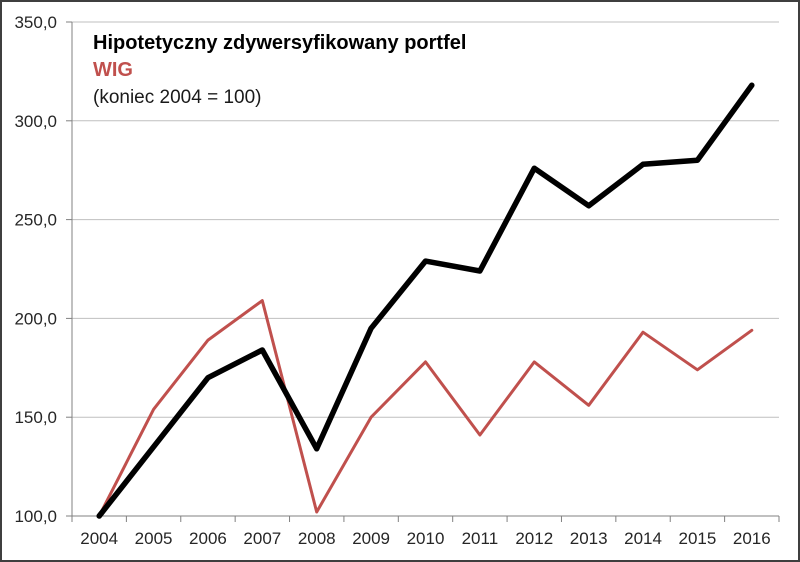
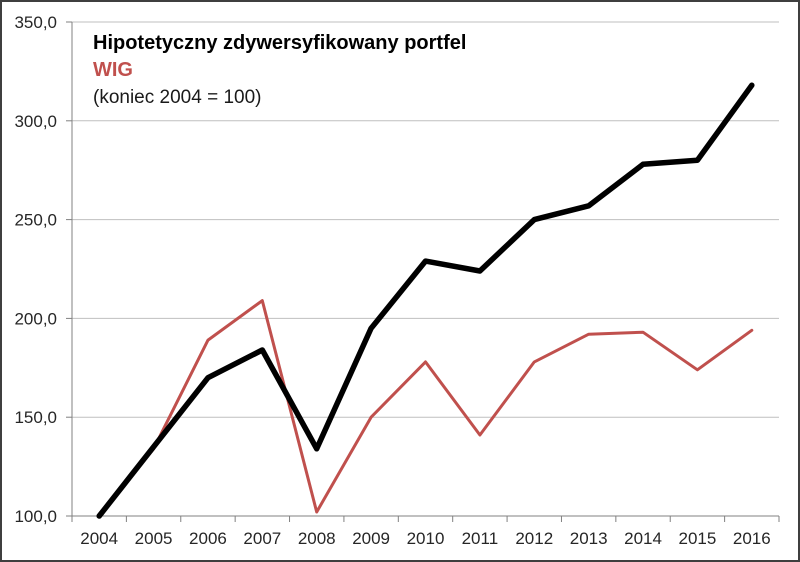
WIG/2005: 154 -> 134
Hipotetyczny zdywersyfikowany portfel/2012: 276 -> 250
WIG/2013: 156 -> 192
